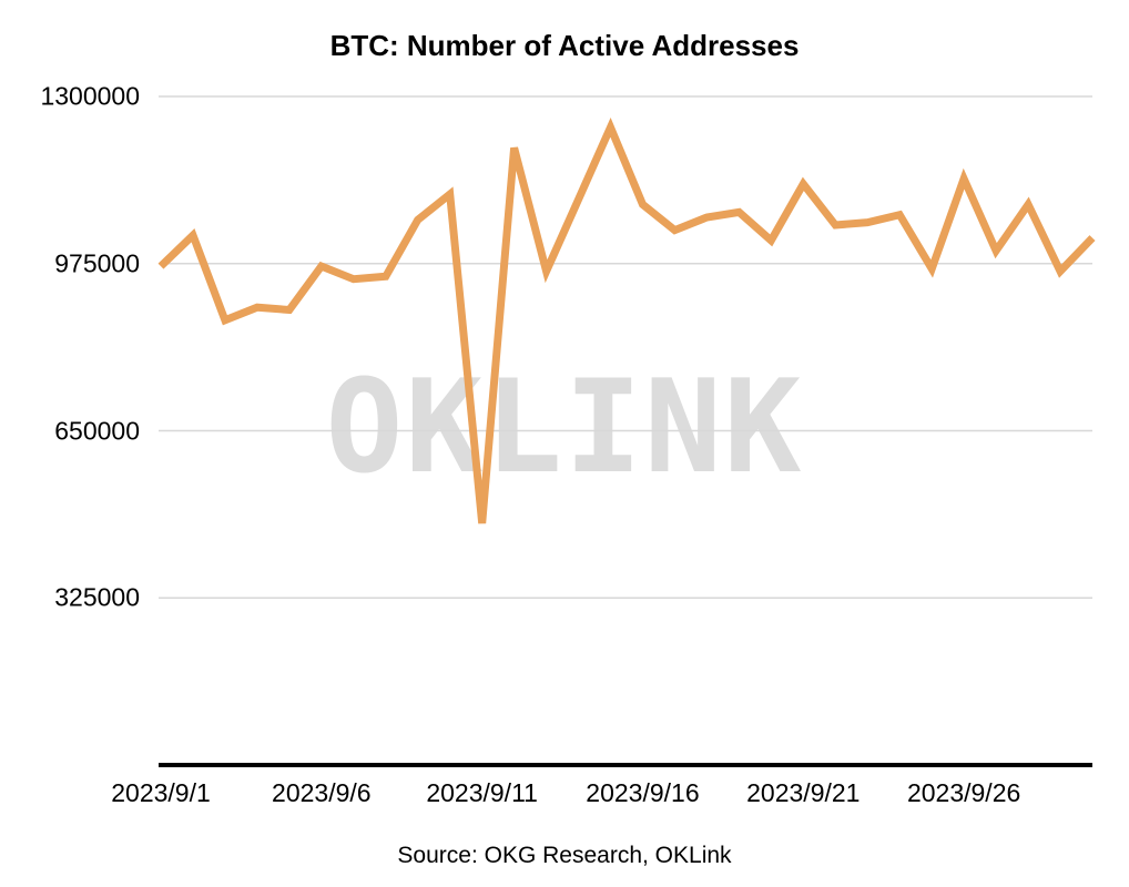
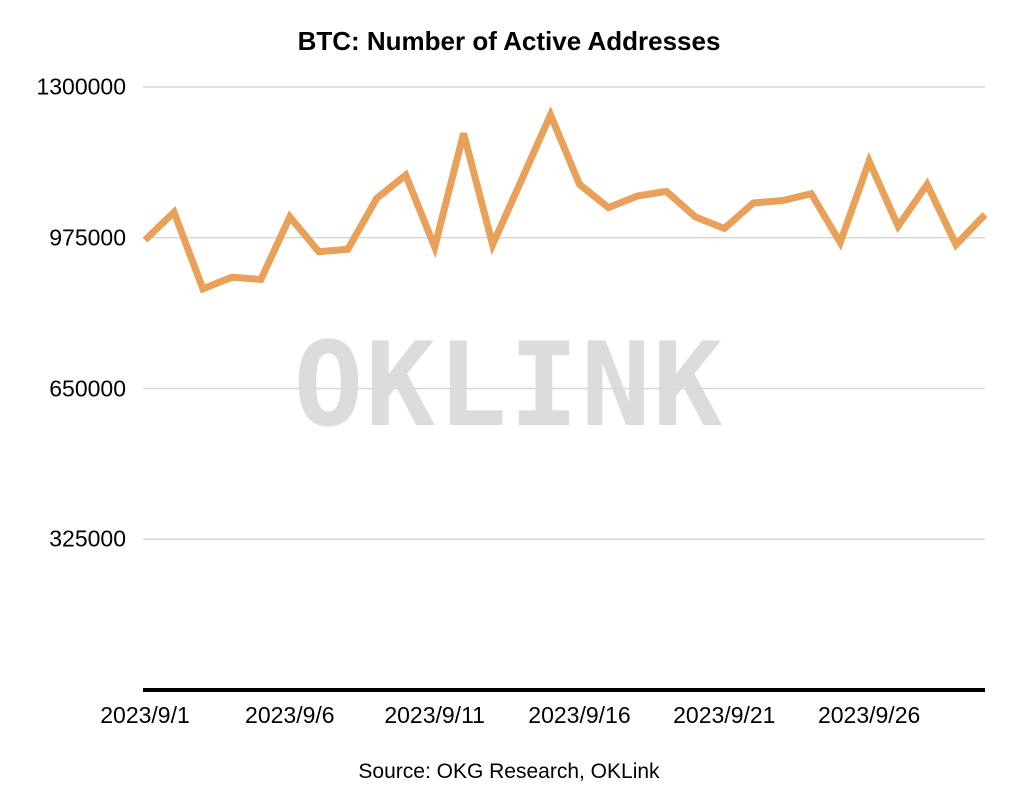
2023/9/6: 970000 -> 1020000
2023/9/11: 470000 -> 960000
2023/9/21: 1130000 -> 1000000
